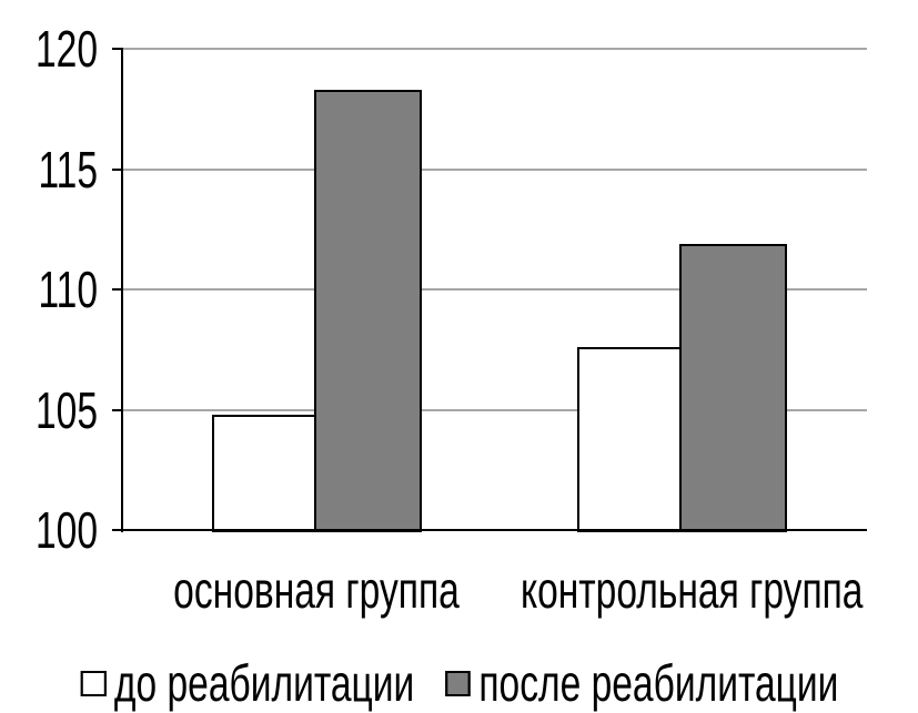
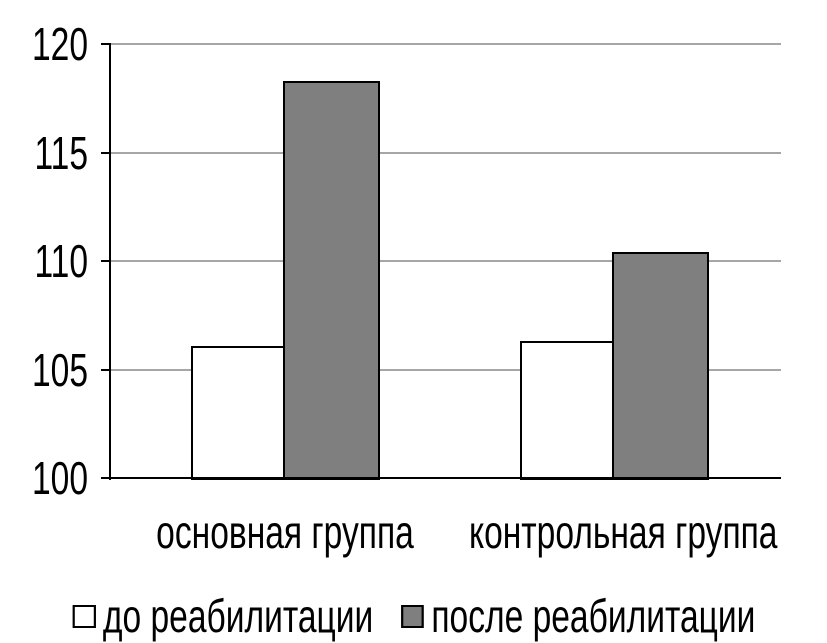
до реабилитации/основная группа: 104.8 -> 106.1
до реабилитации/контрольная группа: 107.6 -> 106.3
после реабилитации/контрольная группа: 111.9 -> 110.4
